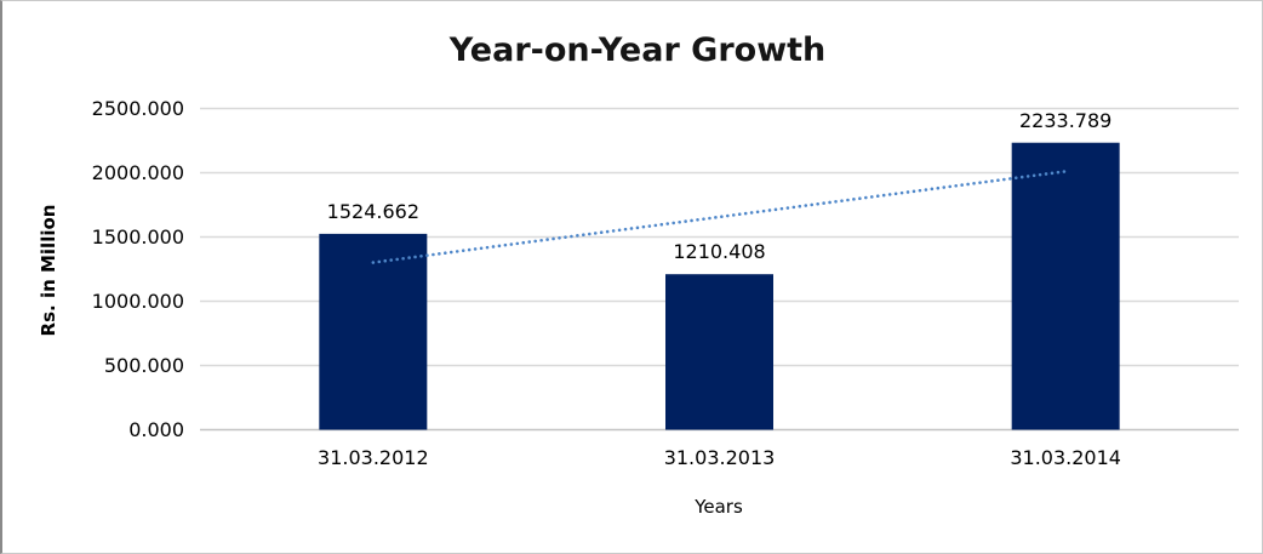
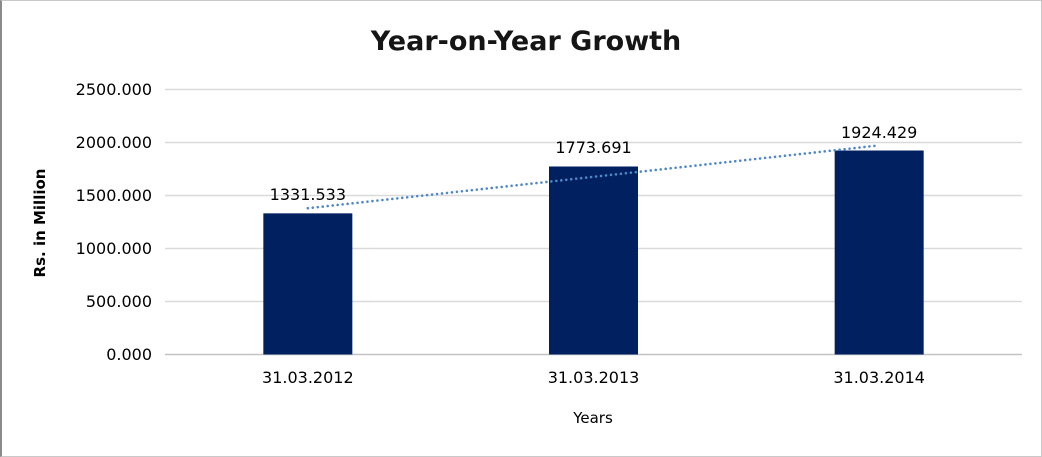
31.03.2012: 1524.662 -> 1331.533
31.03.2013: 1210.408 -> 1773.691
31.03.2014: 2233.789 -> 1924.429
